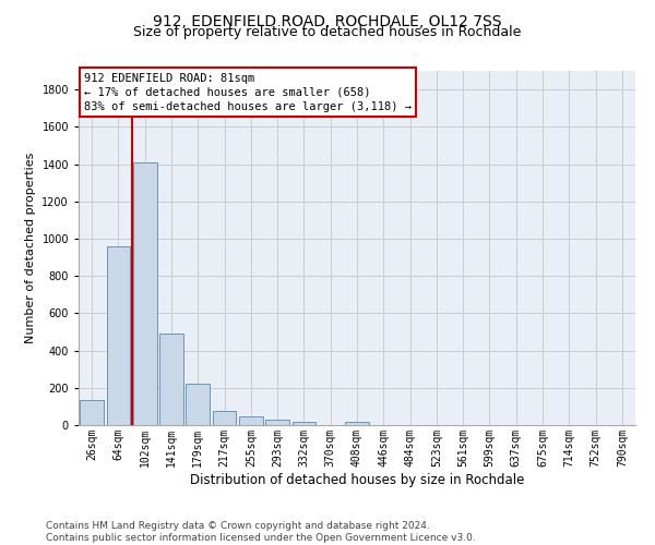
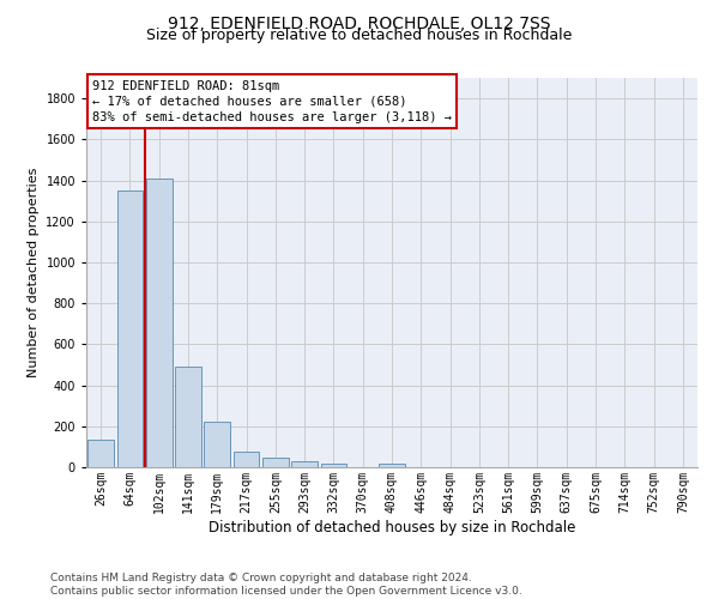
64sqm: 960 -> 1350
